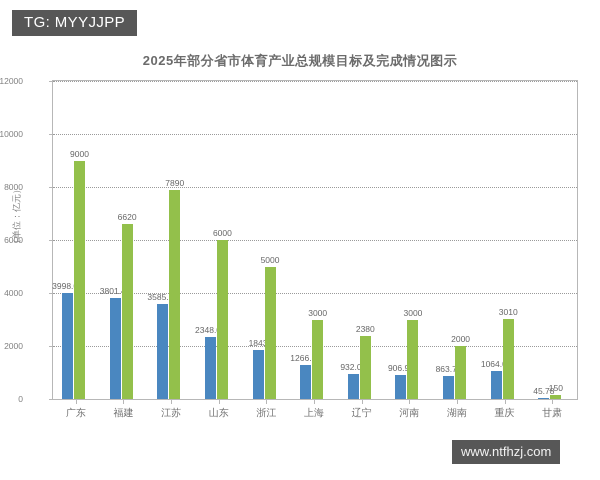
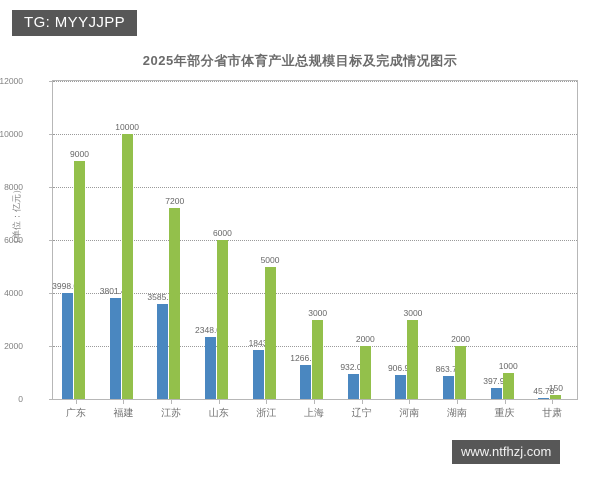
2025年省市体育产业总规模目标/福建: 6620 -> 10000
2025年省市体育产业总规模目标/江苏: 7890 -> 7200
2025年省市体育产业总规模目标/辽宁: 2380 -> 2000
2017年体育产业总体规模/重庆: 1064.08 -> 397.91
2025年省市体育产业总规模目标/重庆: 3010 -> 1000
